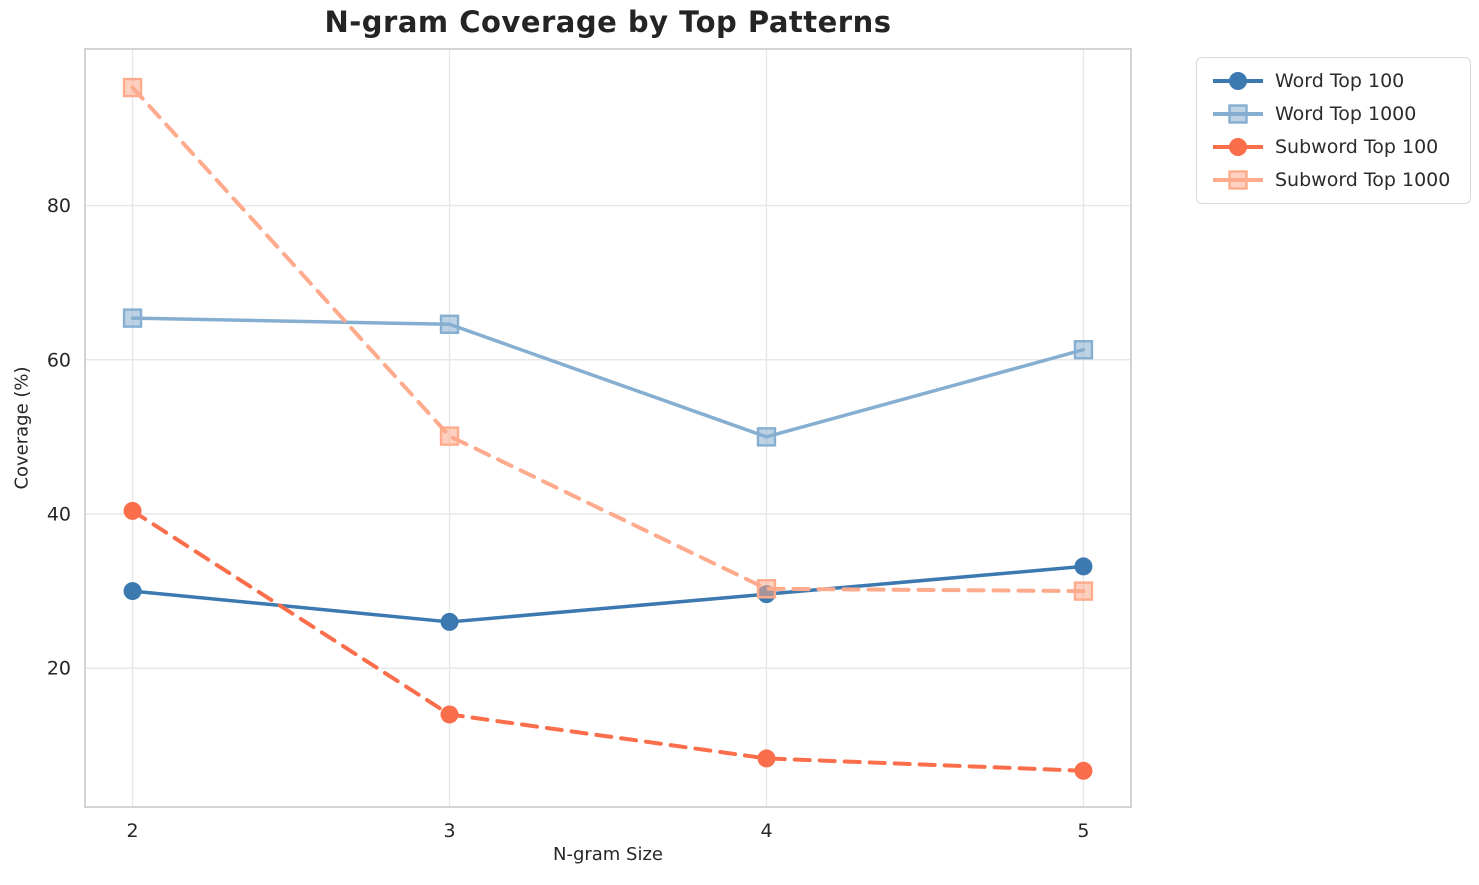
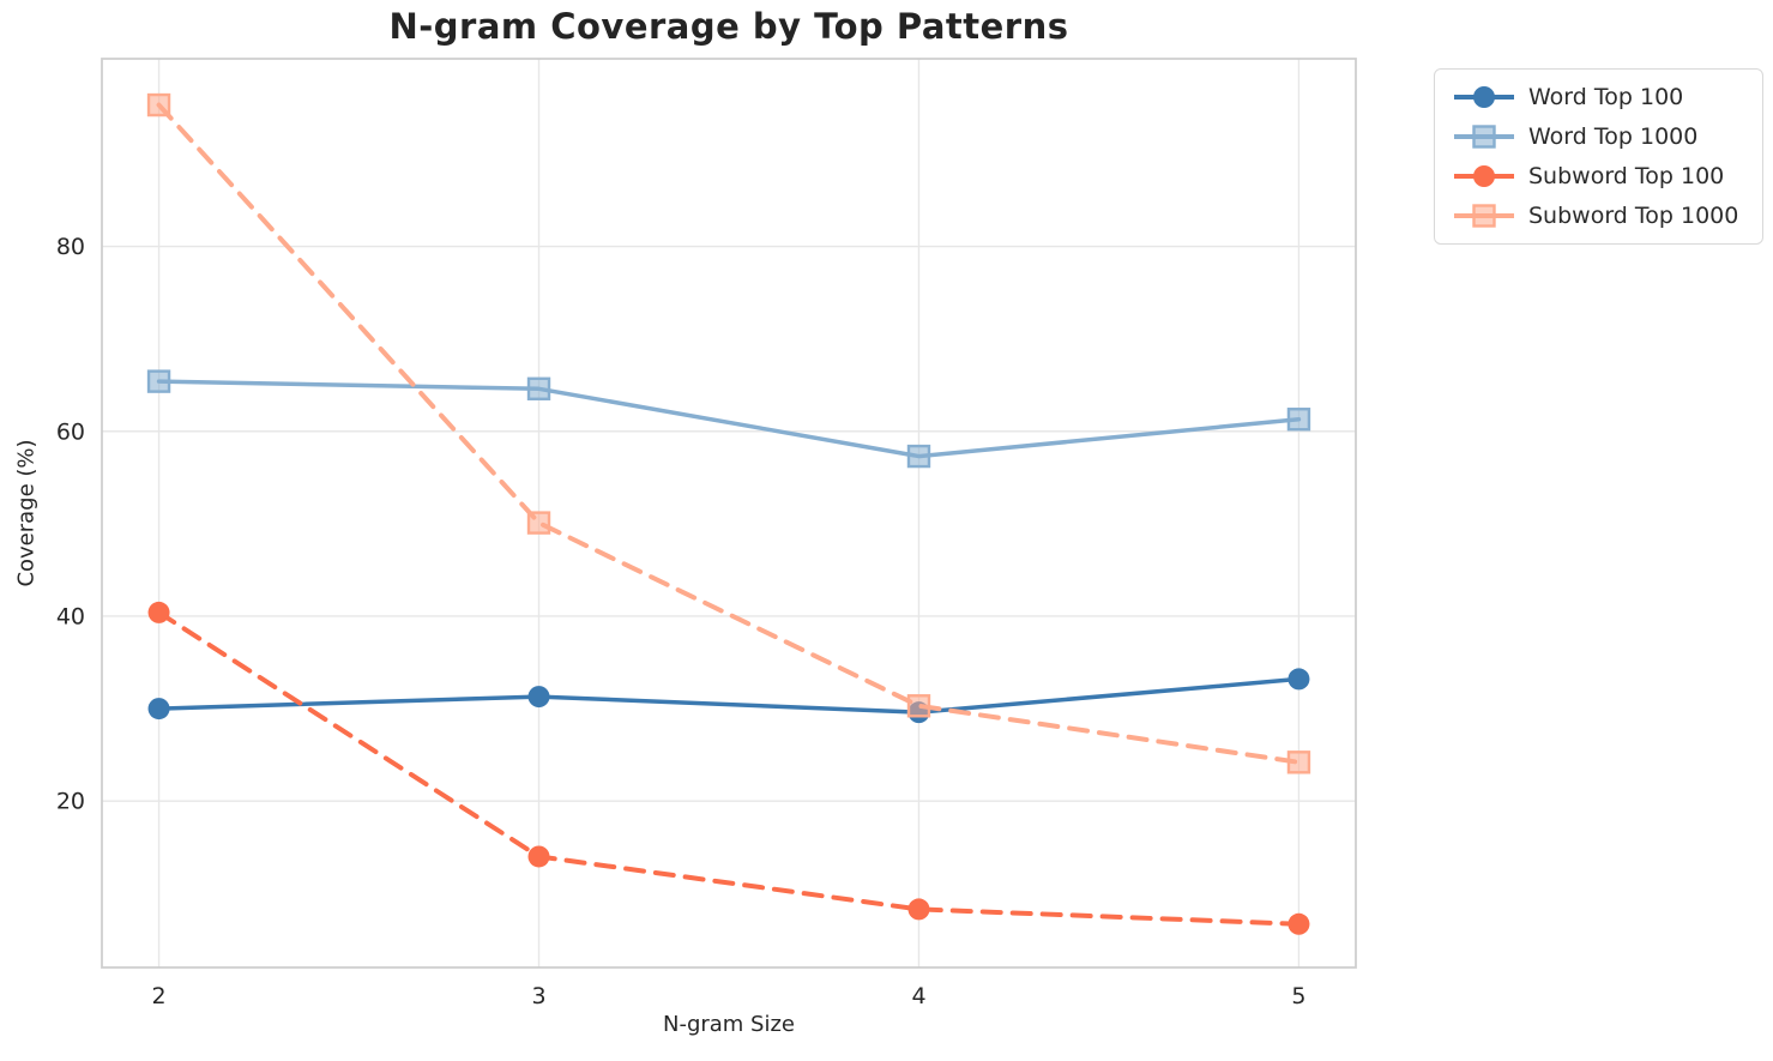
Word Top 100/3: 26 -> 31
Word Top 1000/4: 50 -> 57
Subword Top 1000/5: 30 -> 24
